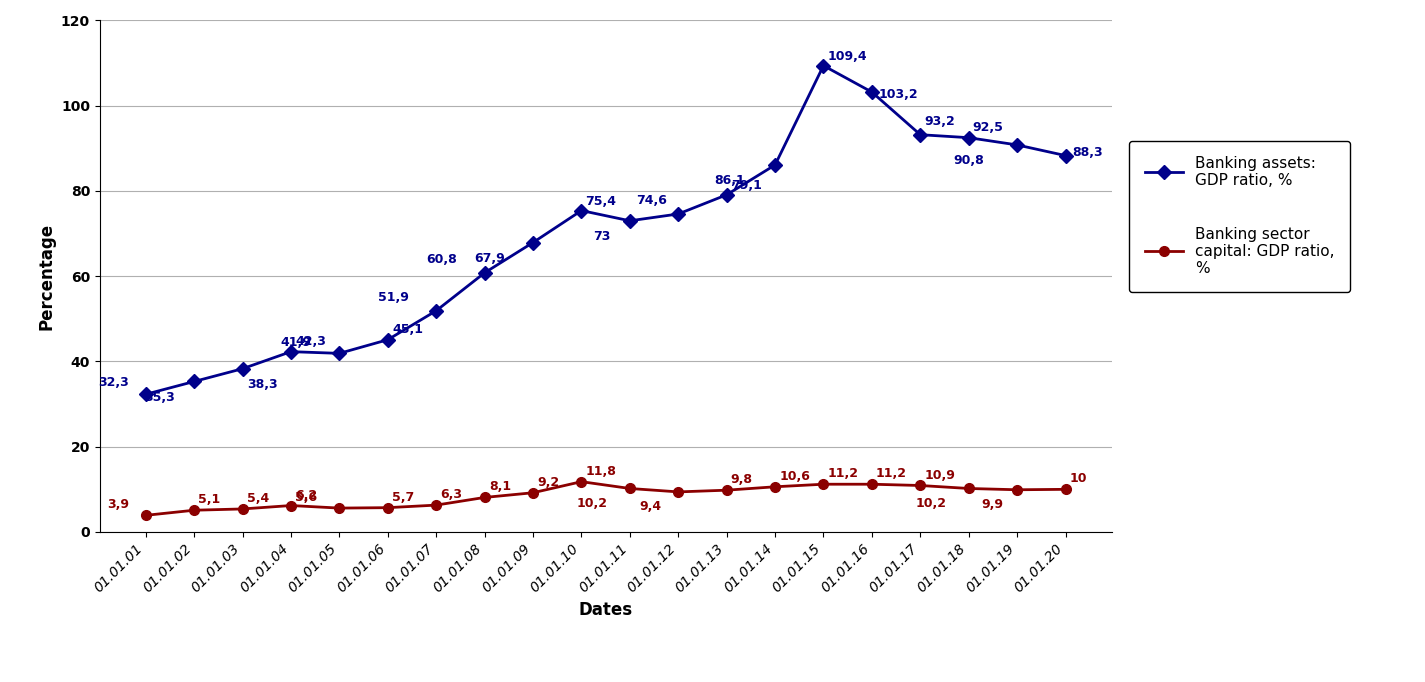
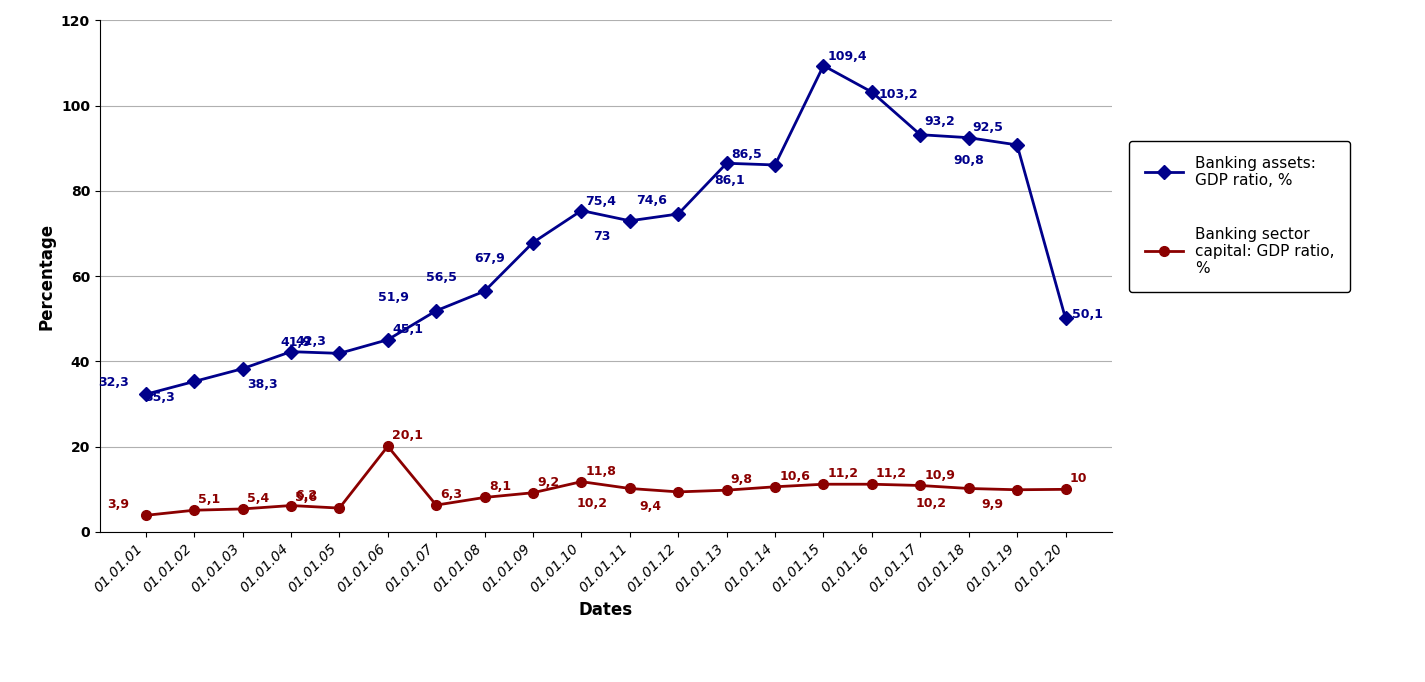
Banking sector capital: GDP ratio, %/01.01.06: 5,7 -> 20,1
Banking assets: GDP ratio, %/01.01.08: 60,8 -> 56,5
Banking assets: GDP ratio, %/01.01.13: 79.1 -> 86.5
Banking assets: GDP ratio, %/01.01.20: 88,3 -> 50,1
